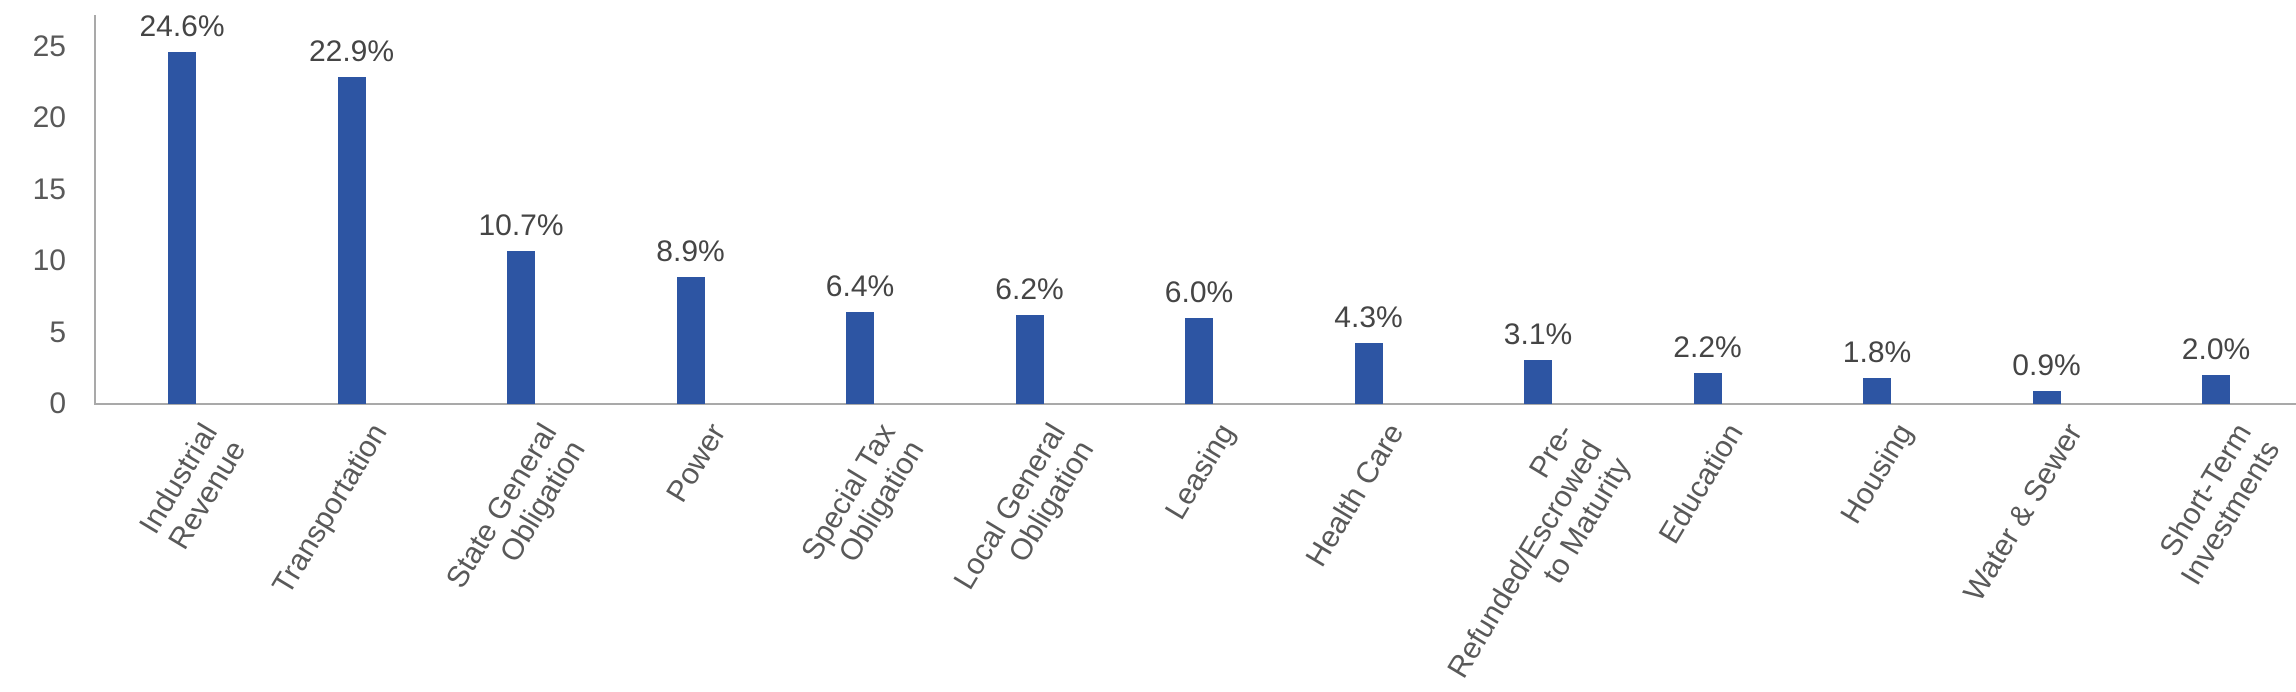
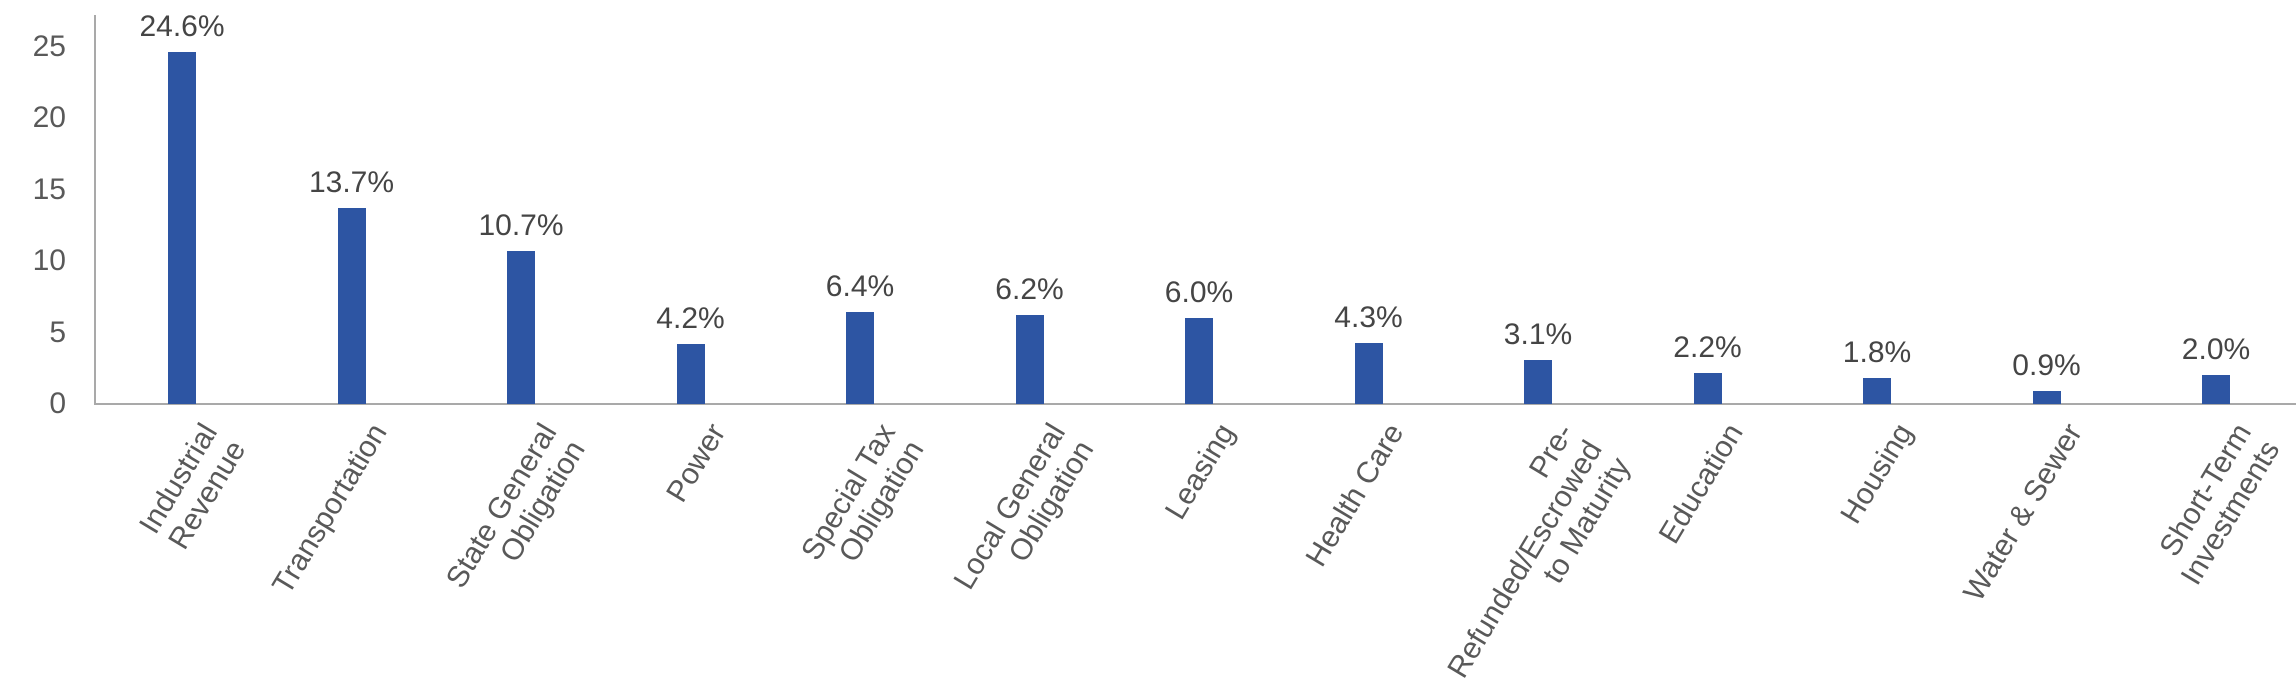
Transportation: 22.9% -> 13.7%
Power: 8.9% -> 4.2%
